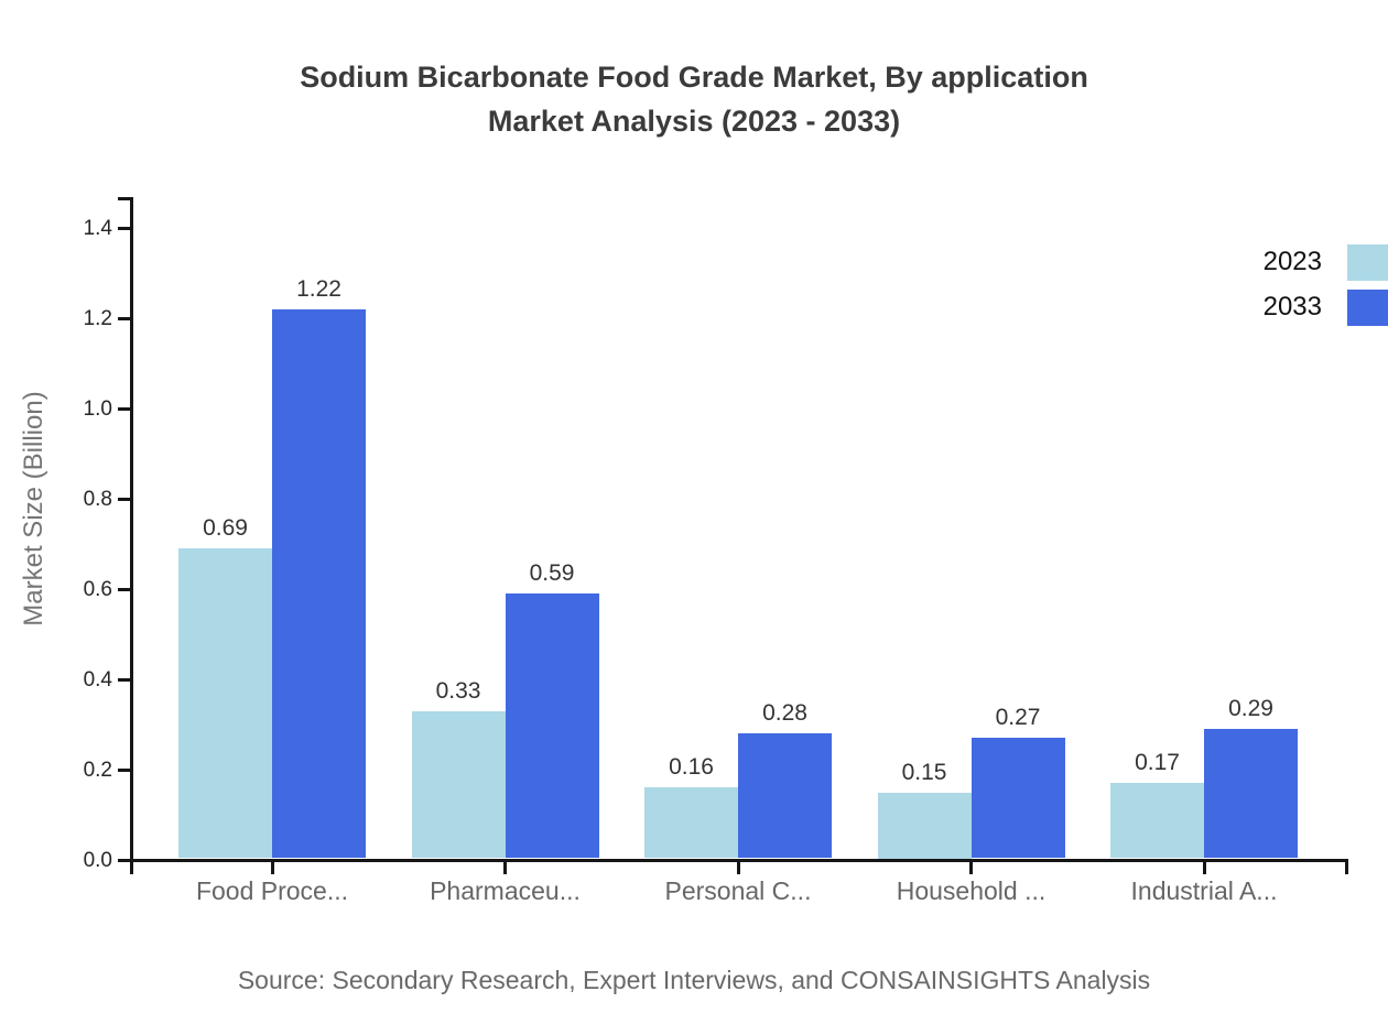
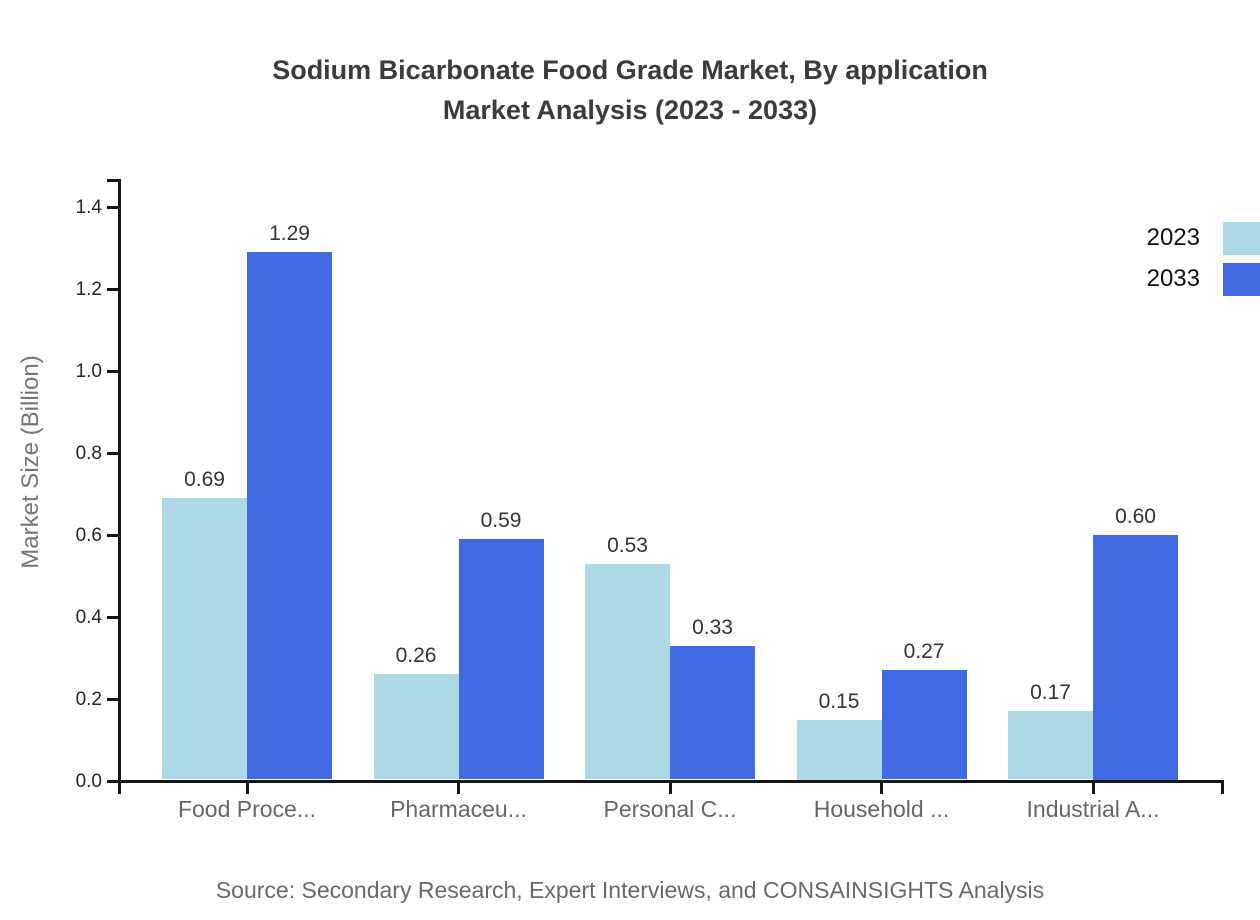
2033/Food Proce...: 1.22 -> 1.29
2023/Pharmaceu...: 0.33 -> 0.26
2023/Personal C...: 0.16 -> 0.53
2033/Personal C...: 0.28 -> 0.33
2033/Industrial A...: 0.29 -> 0.60
